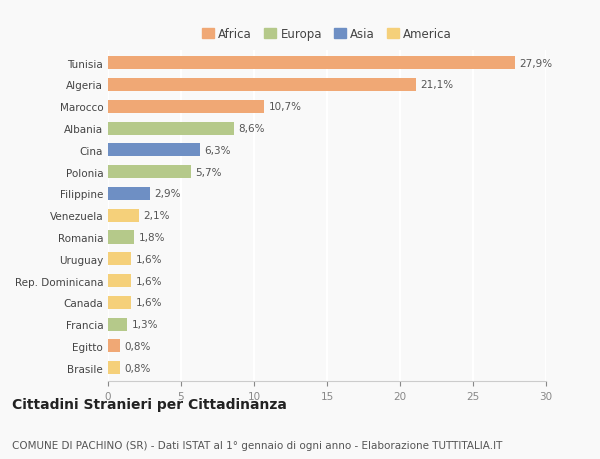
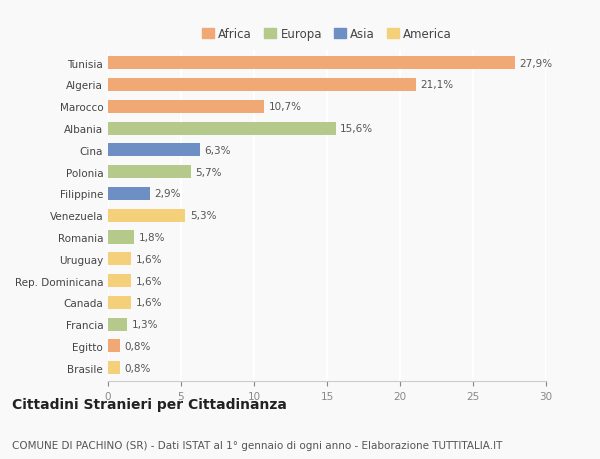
Albania: 8,6% -> 15,6%
Venezuela: 2,1% -> 5,3%
